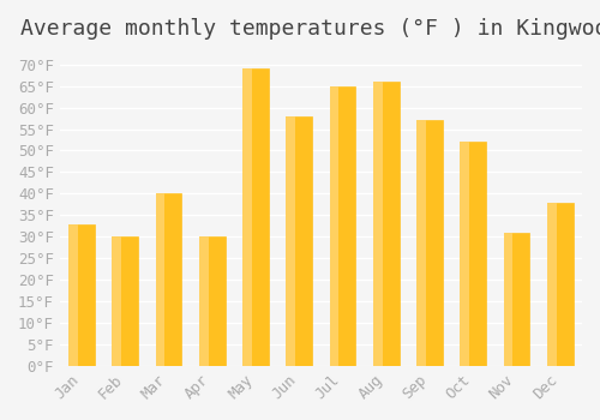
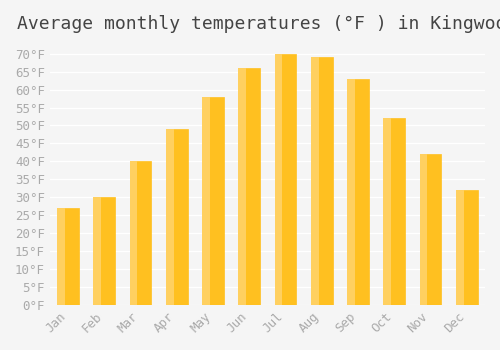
Jan: 33°F -> 27°F
Apr: 30°F -> 49°F
May: 69°F -> 58°F
Jun: 58°F -> 66°F
Jul: 65°F -> 70°F
Aug: 66°F -> 69°F
Sep: 57°F -> 63°F
Nov: 31°F -> 42°F
Dec: 38°F -> 32°F
